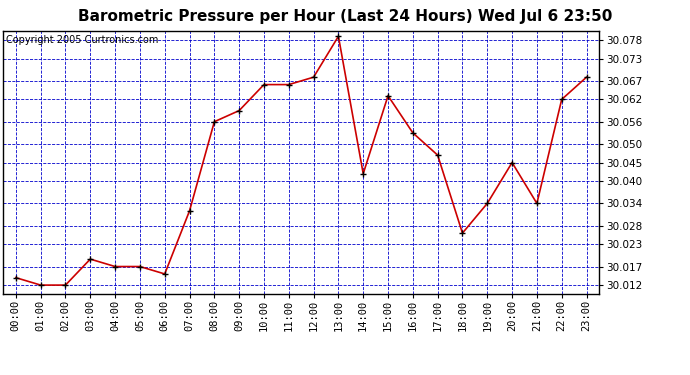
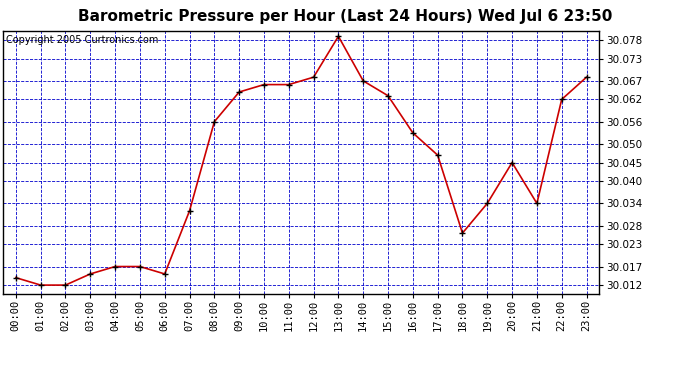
03:00: 30.019 -> 30.015
09:00: 30.059 -> 30.064
14:00: 30.042 -> 30.067
